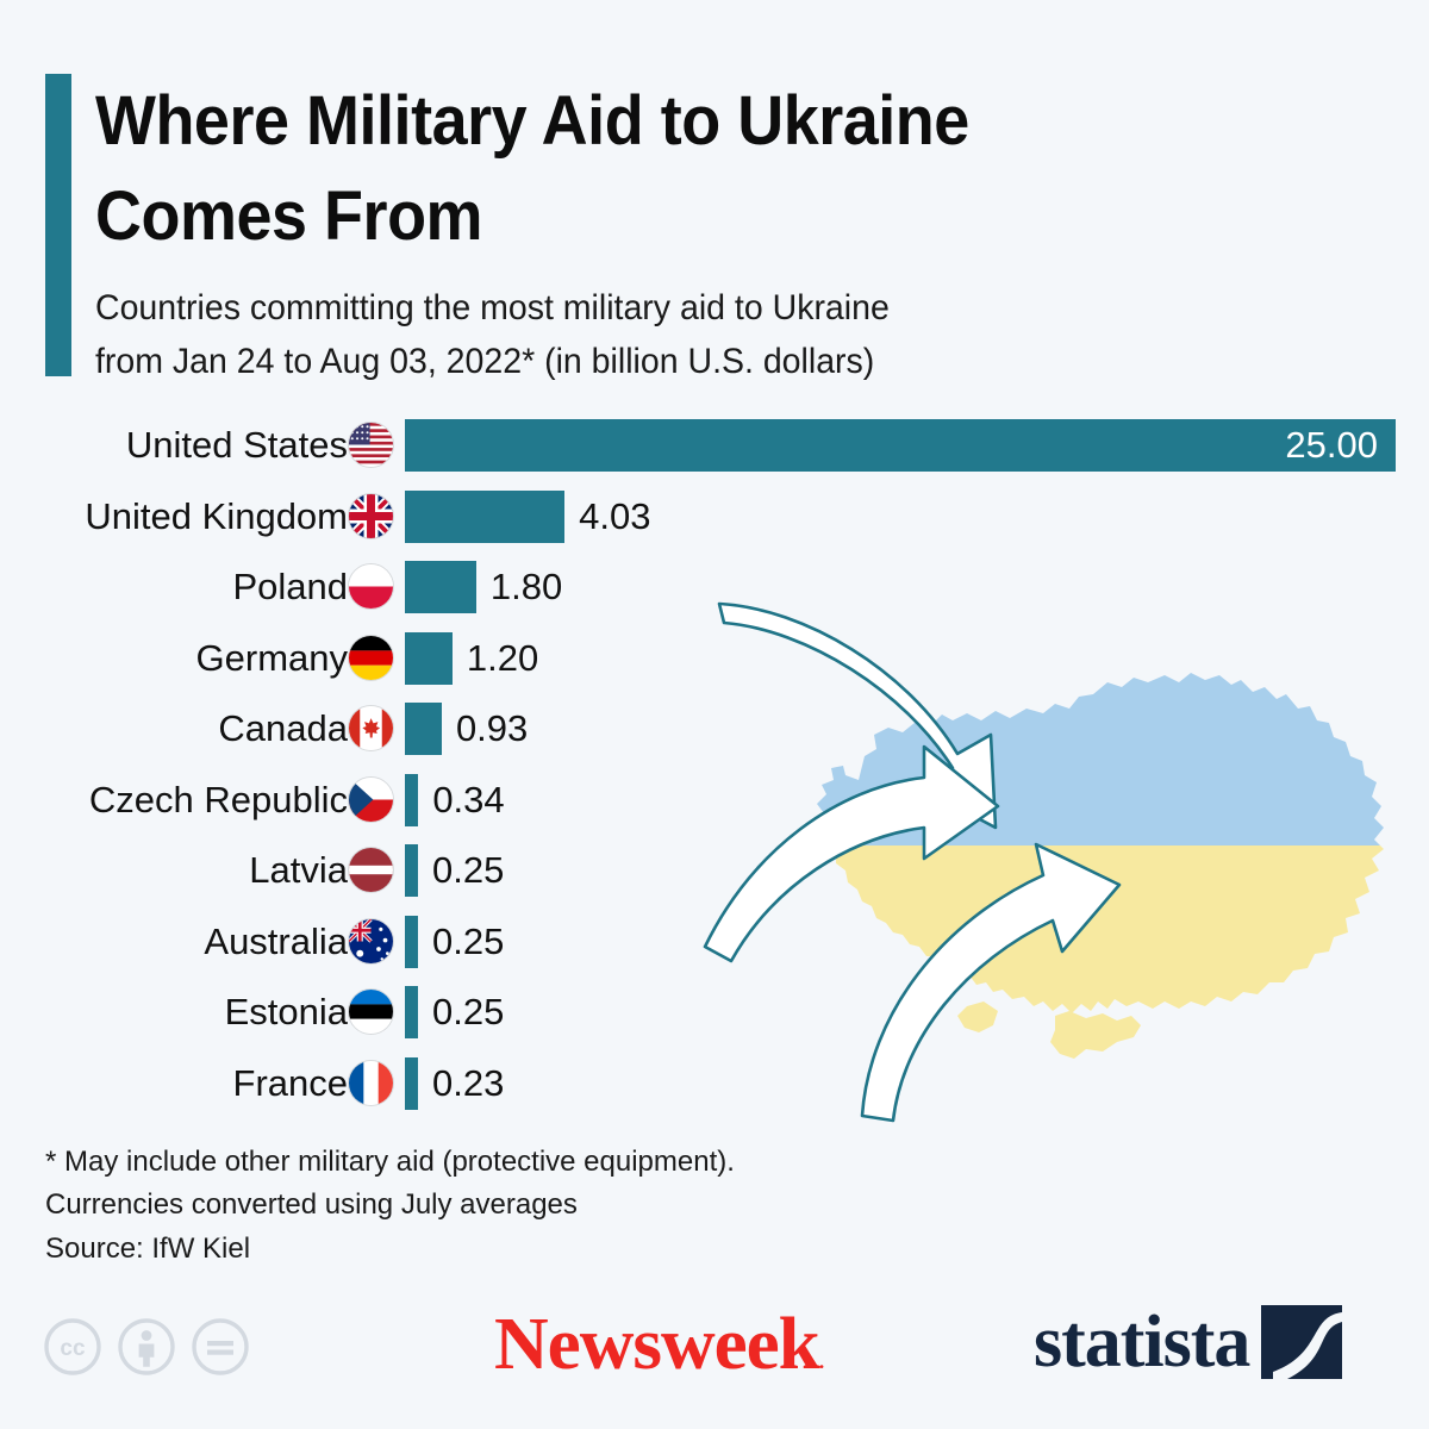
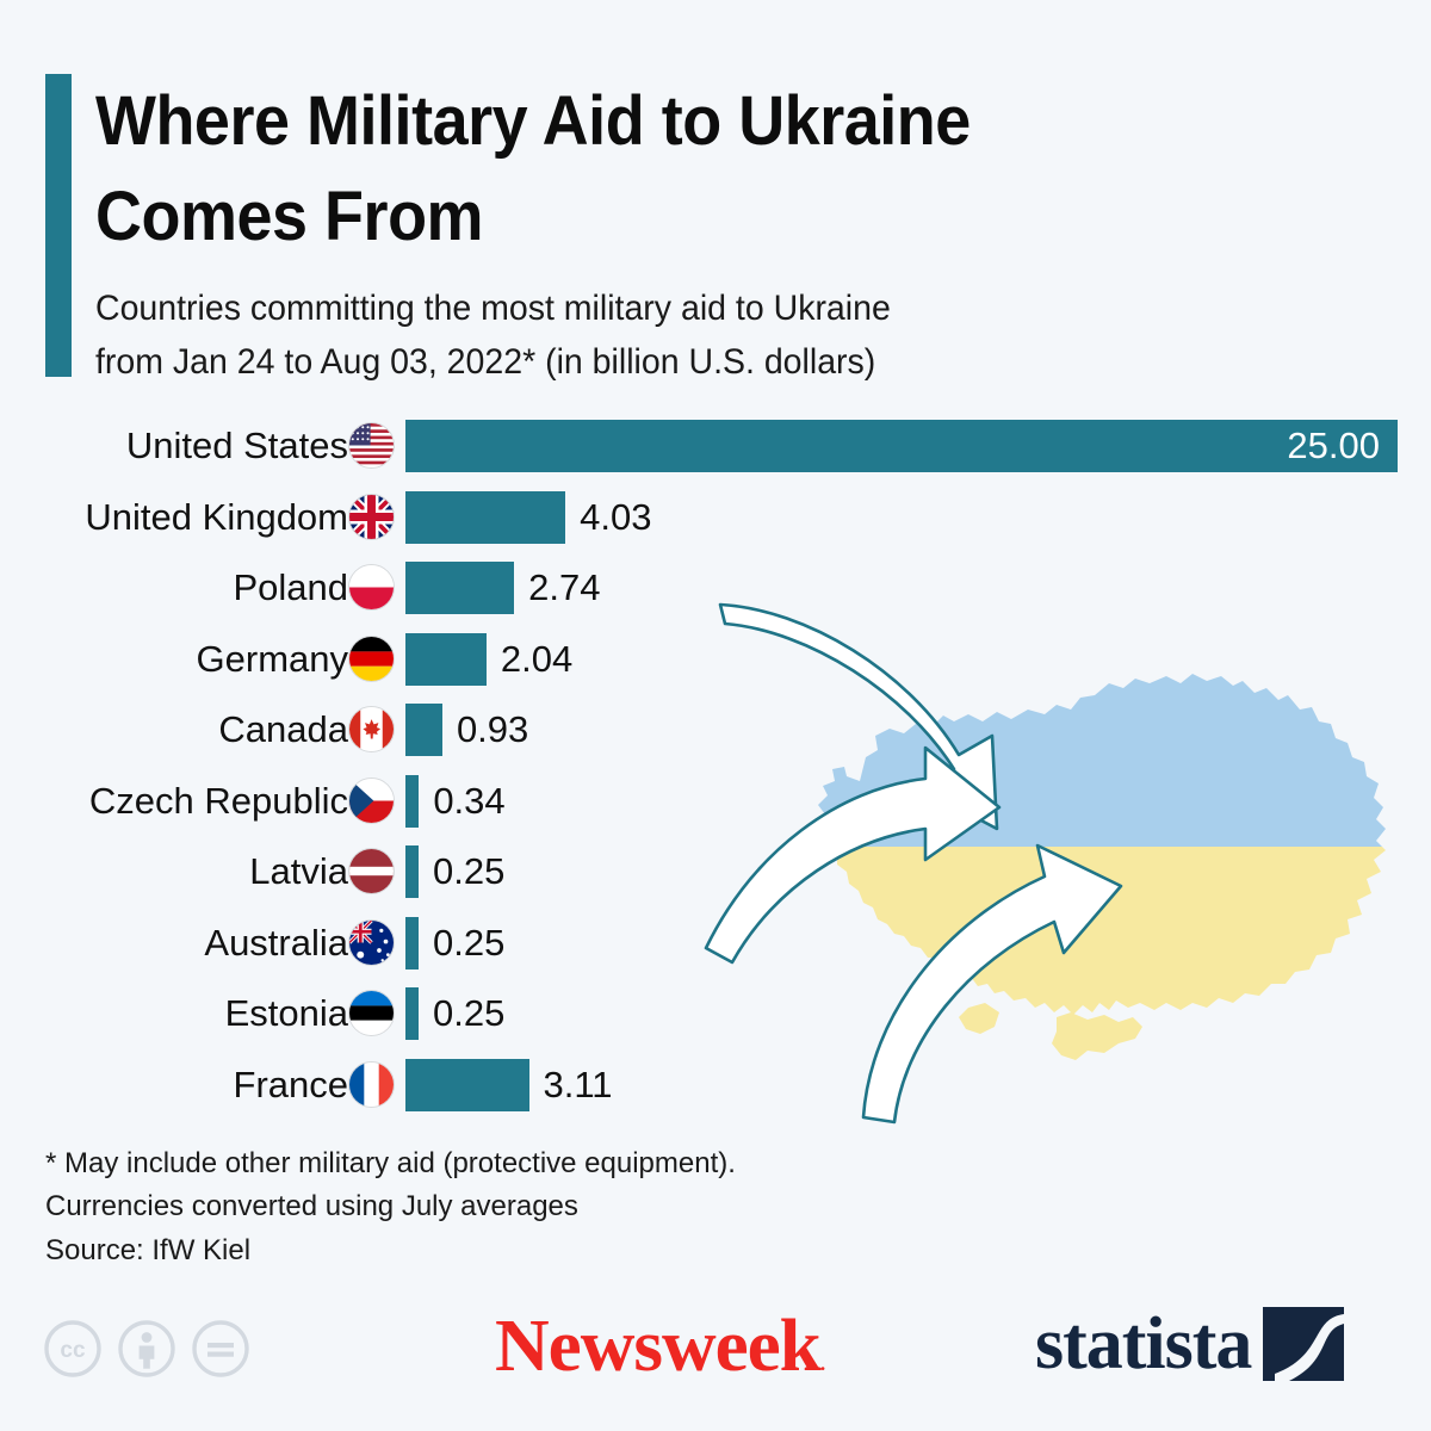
Poland: 1.80 -> 2.74
Germany: 1.20 -> 2.04
France: 0.23 -> 3.11
